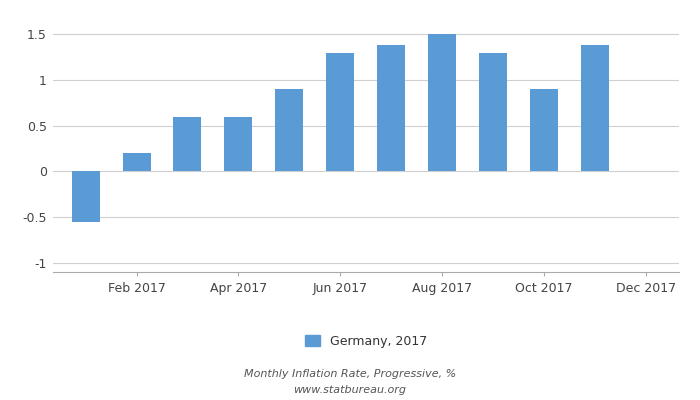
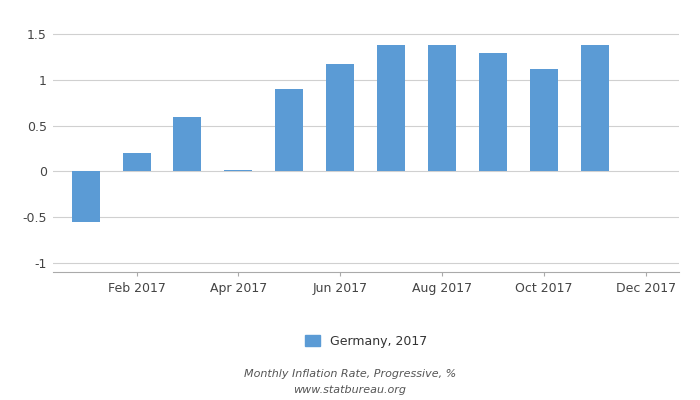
Apr 2017: 0.60 -> 0.02
Jun 2017: 1.30 -> 1.18
Aug 2017: 1.50 -> 1.38
Oct 2017: 0.90 -> 1.12
